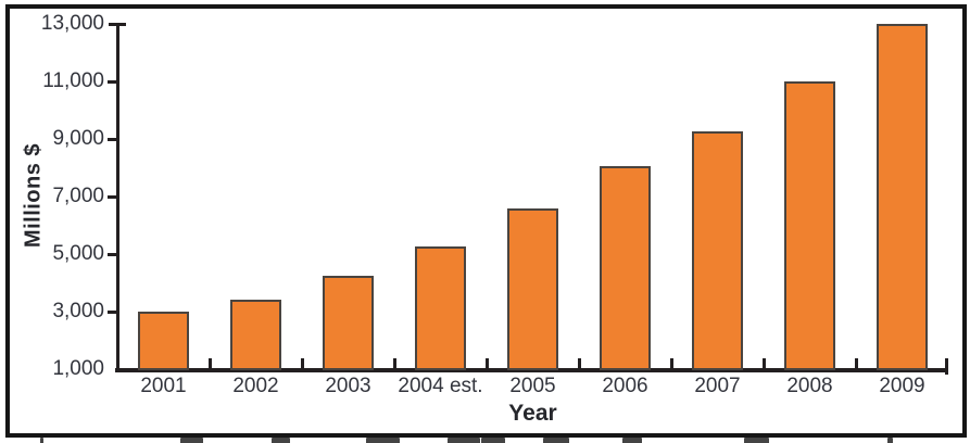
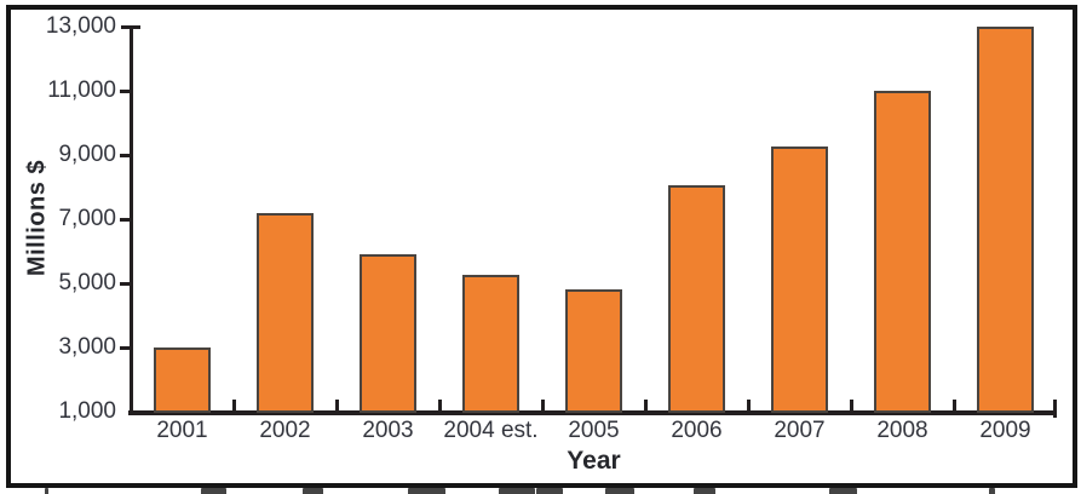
2002: 3400 -> 7200
2003: 4200 -> 5900
2005: 6600 -> 4800
